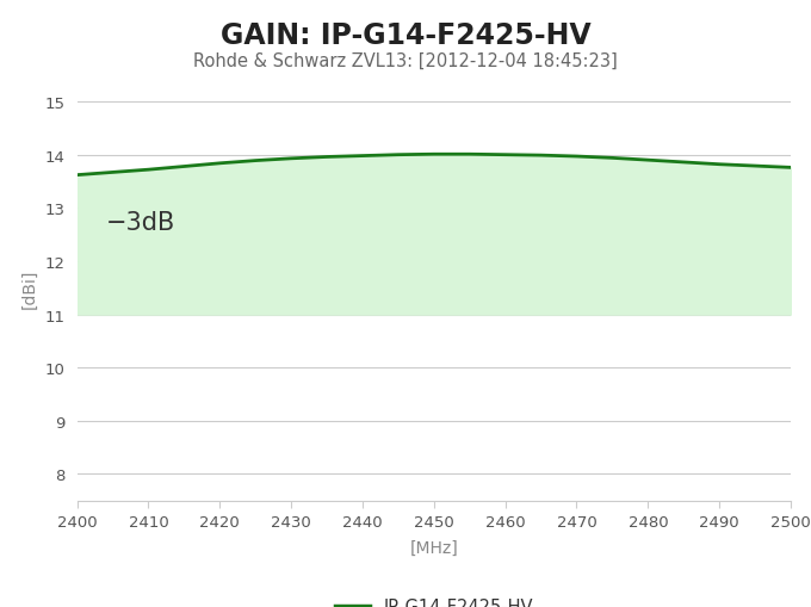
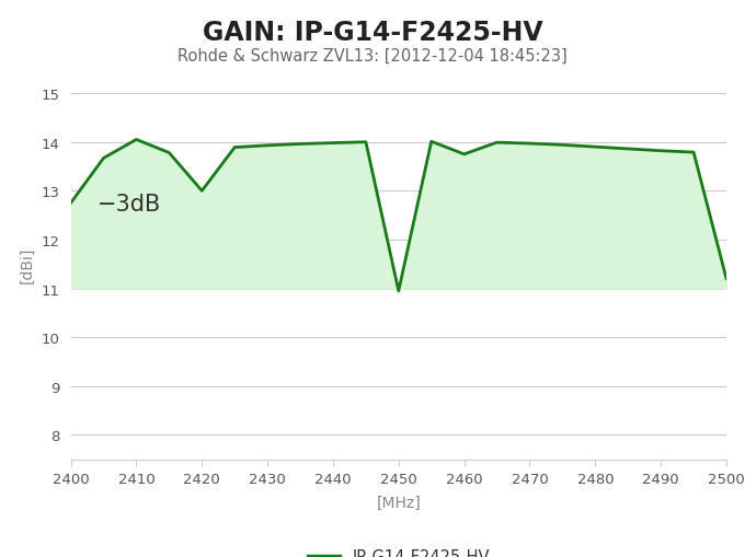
2400: 13.62 -> 12.75
2410: 13.72 -> 14.05
2420: 13.84 -> 13.00
2450: 14.01 -> 10.95
2460: 14.00 -> 13.75
2500: 13.76 -> 11.20
